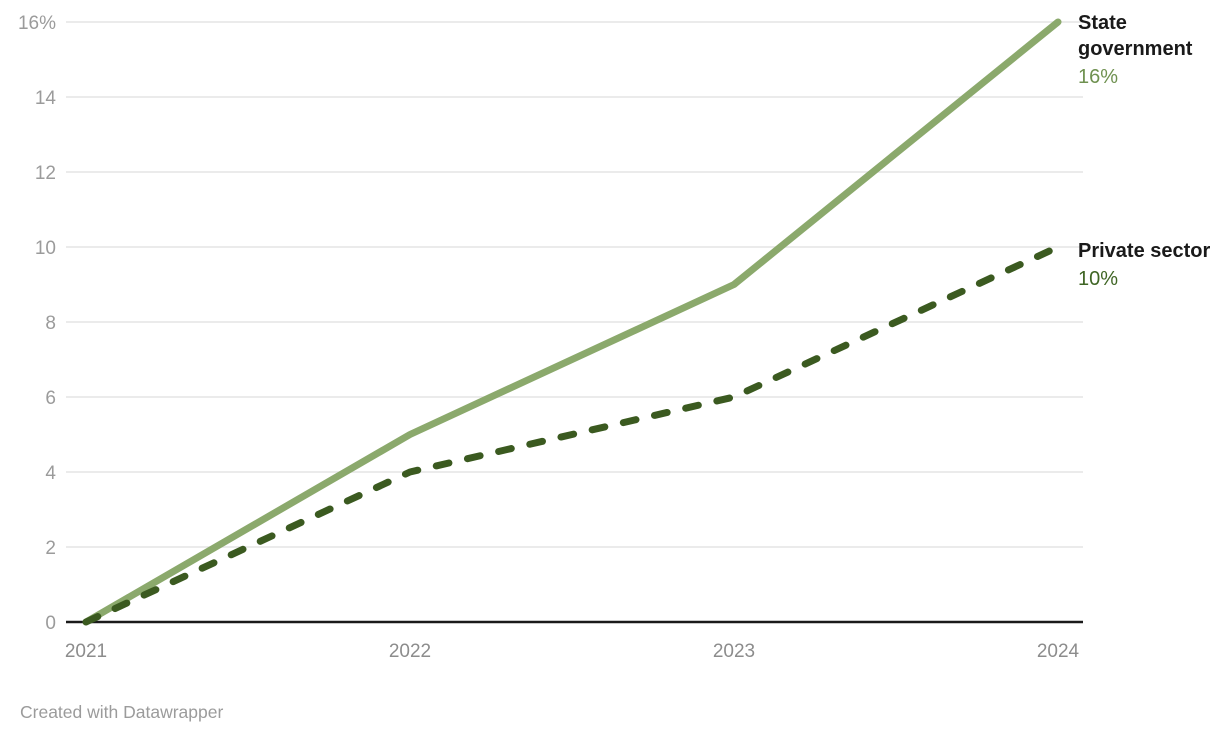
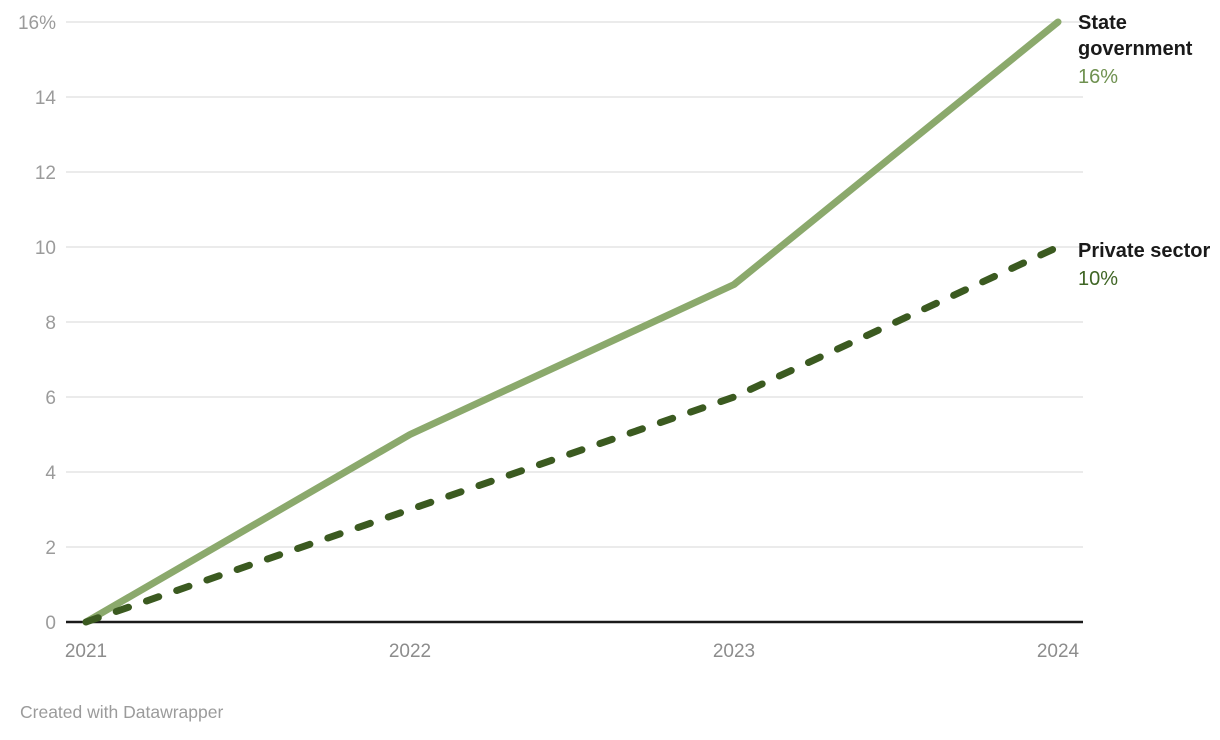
Private sector/2022: 4% -> 3%
